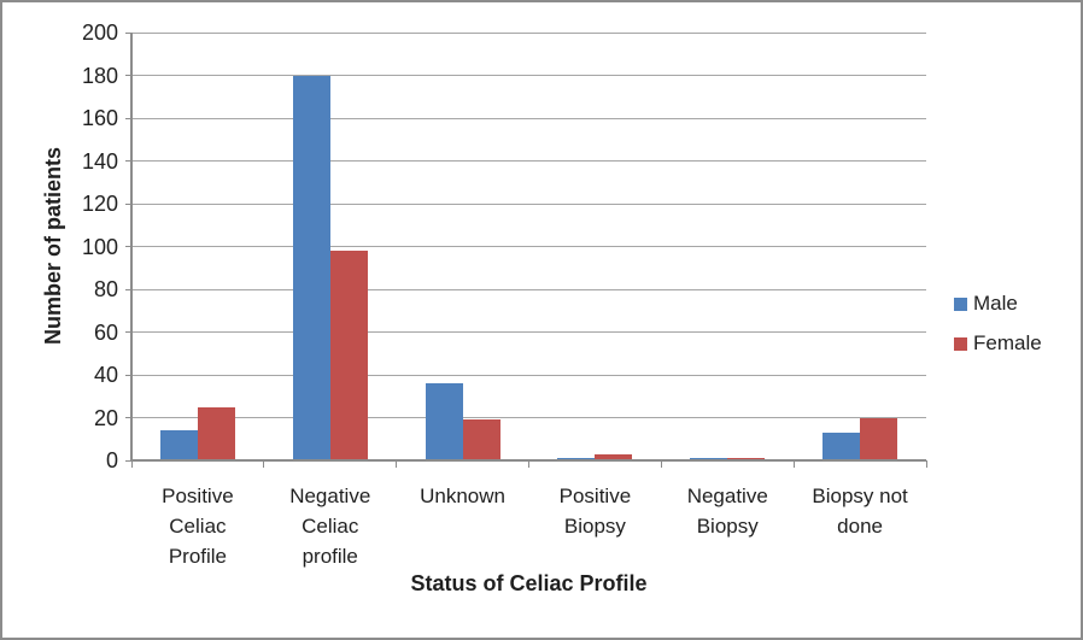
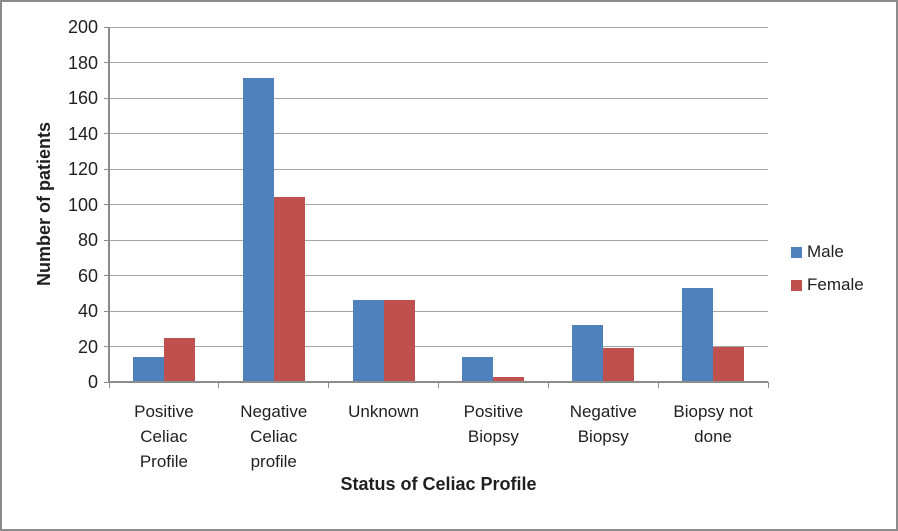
Male/Negative Celiac profile: 180 -> 171
Female/Negative Celiac profile: 98 -> 104
Male/Unknown: 36 -> 46
Female/Unknown: 19 -> 46
Male/Positive Biopsy: 1 -> 14
Male/Negative Biopsy: 1 -> 32
Female/Negative Biopsy: 1 -> 19
Male/Biopsy not done: 13 -> 53
